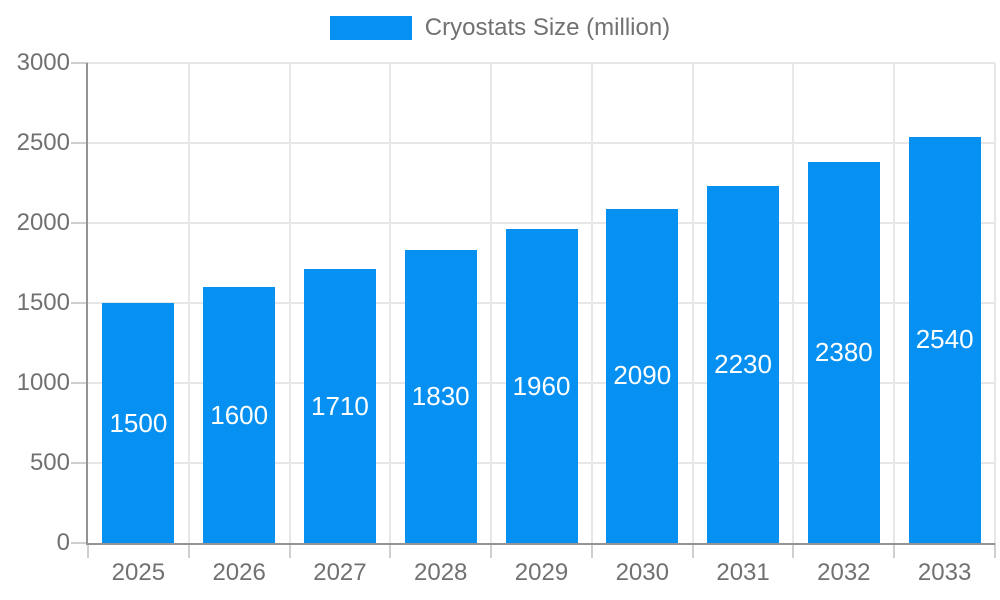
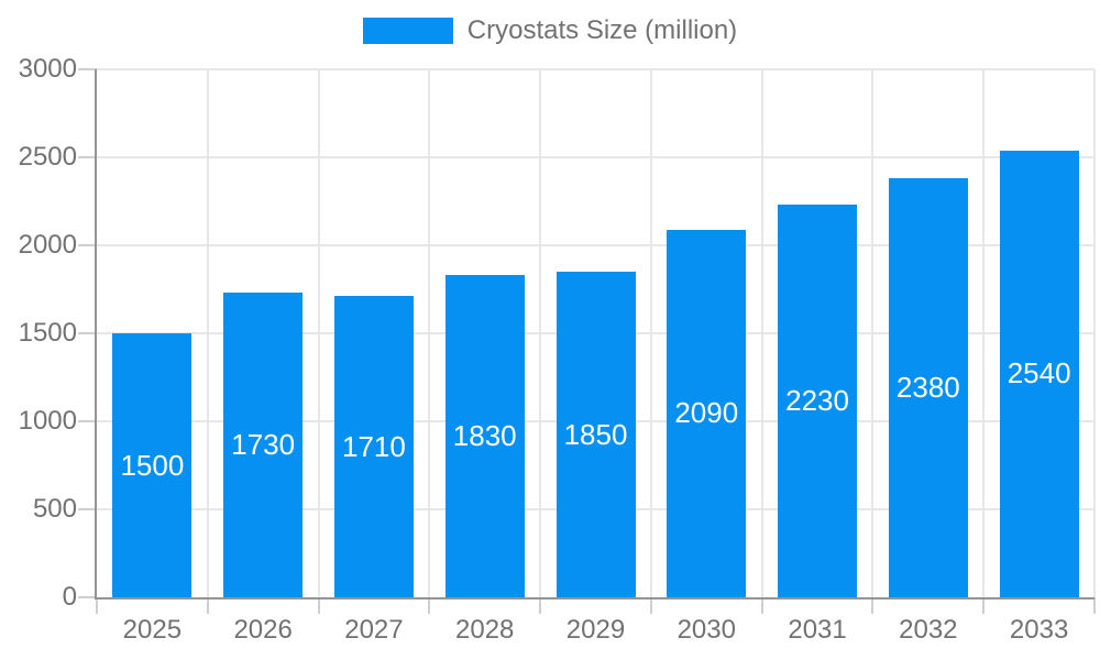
2026: 1600 -> 1730
2029: 1960 -> 1850
